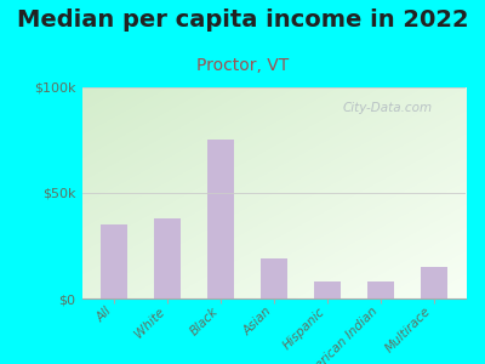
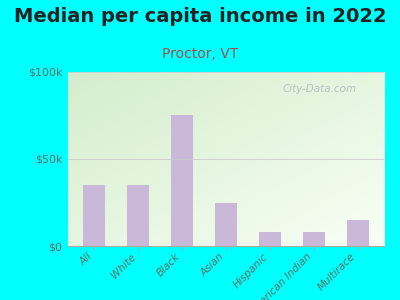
White: $38k -> $35k
Asian: $19k -> $25k
